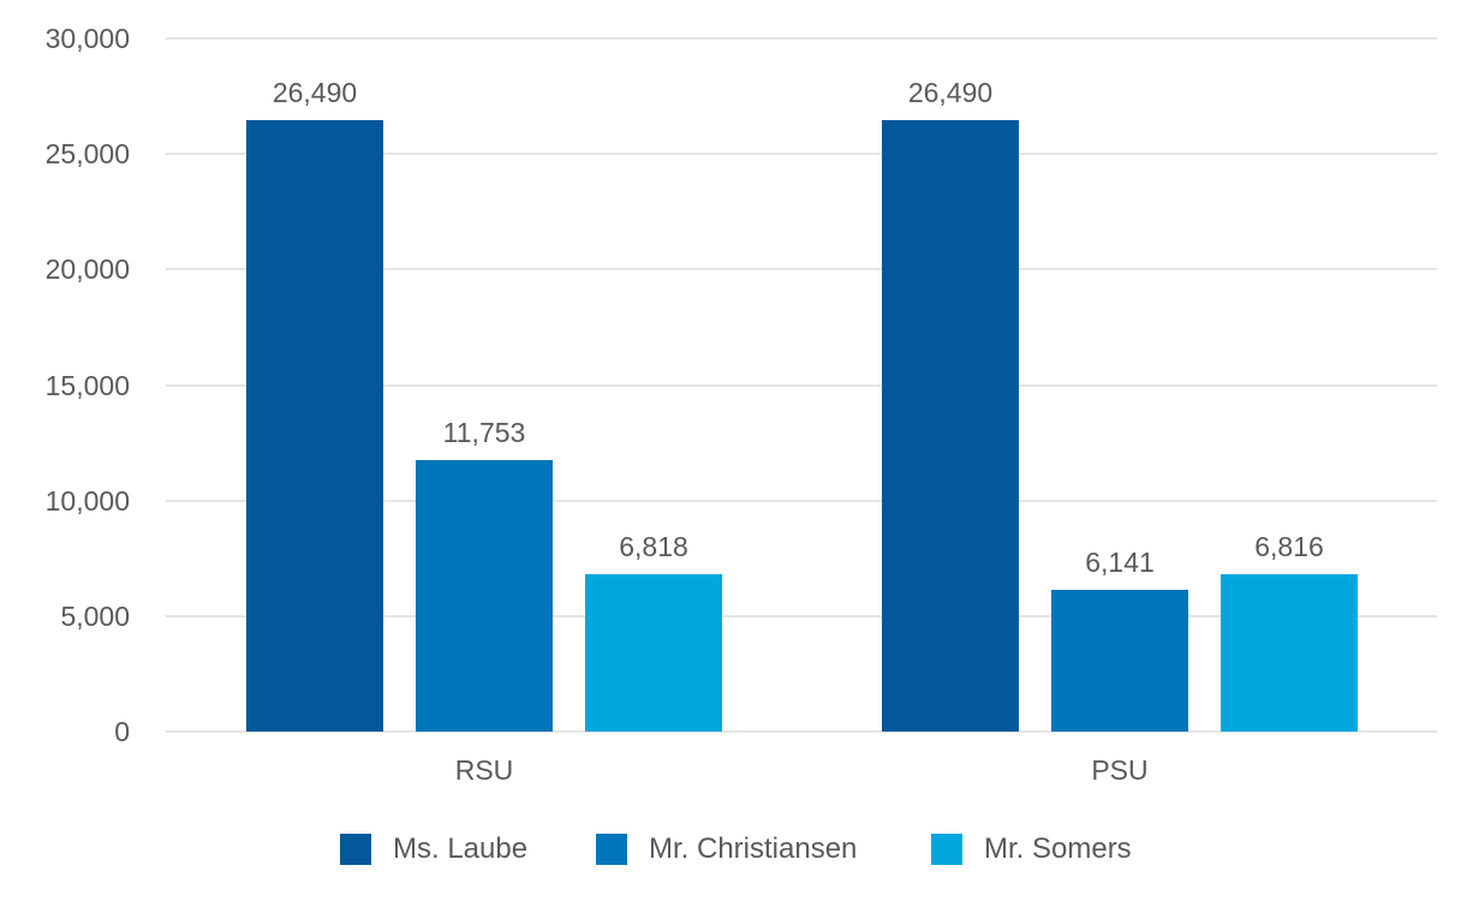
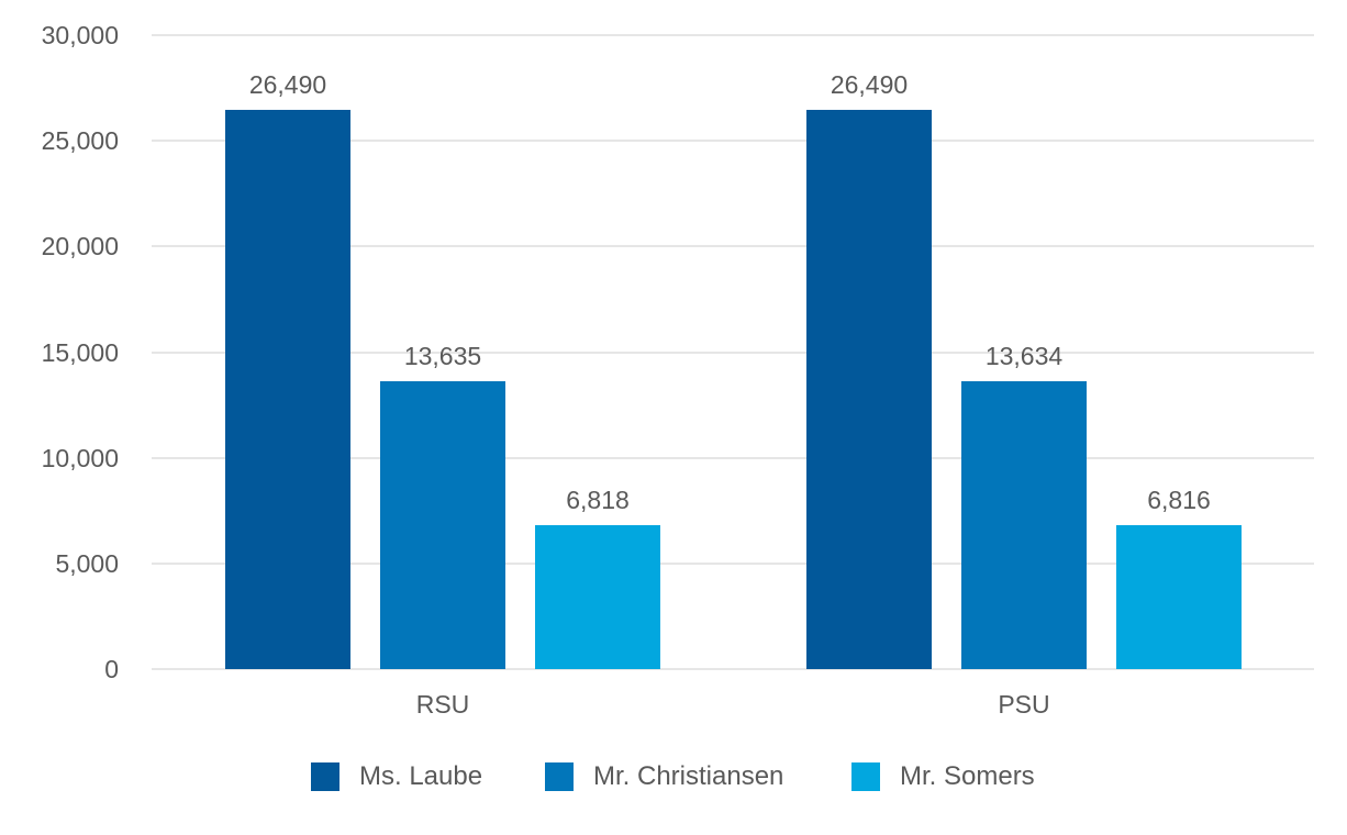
Mr. Christiansen/RSU: 11,753 -> 13,635
Mr. Christiansen/PSU: 6,141 -> 13,634
